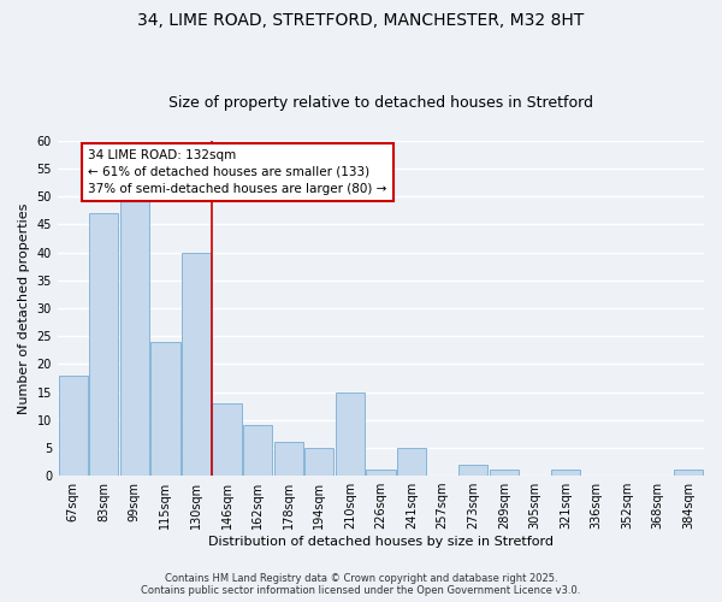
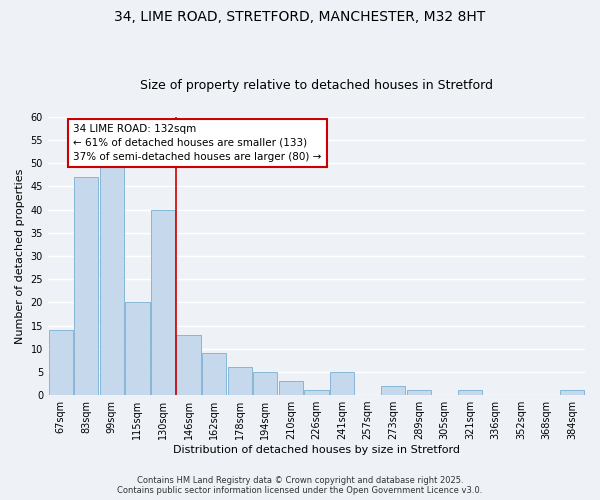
67sqm: 18 -> 14
115sqm: 24 -> 20
210sqm: 15 -> 3
